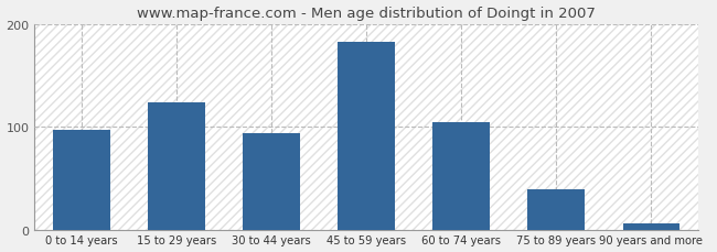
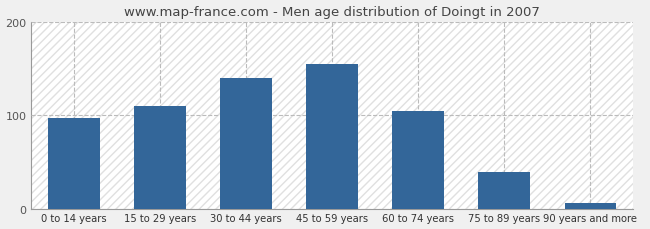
15 to 29 years: 124 -> 110
30 to 44 years: 94 -> 140
45 to 59 years: 182 -> 155
